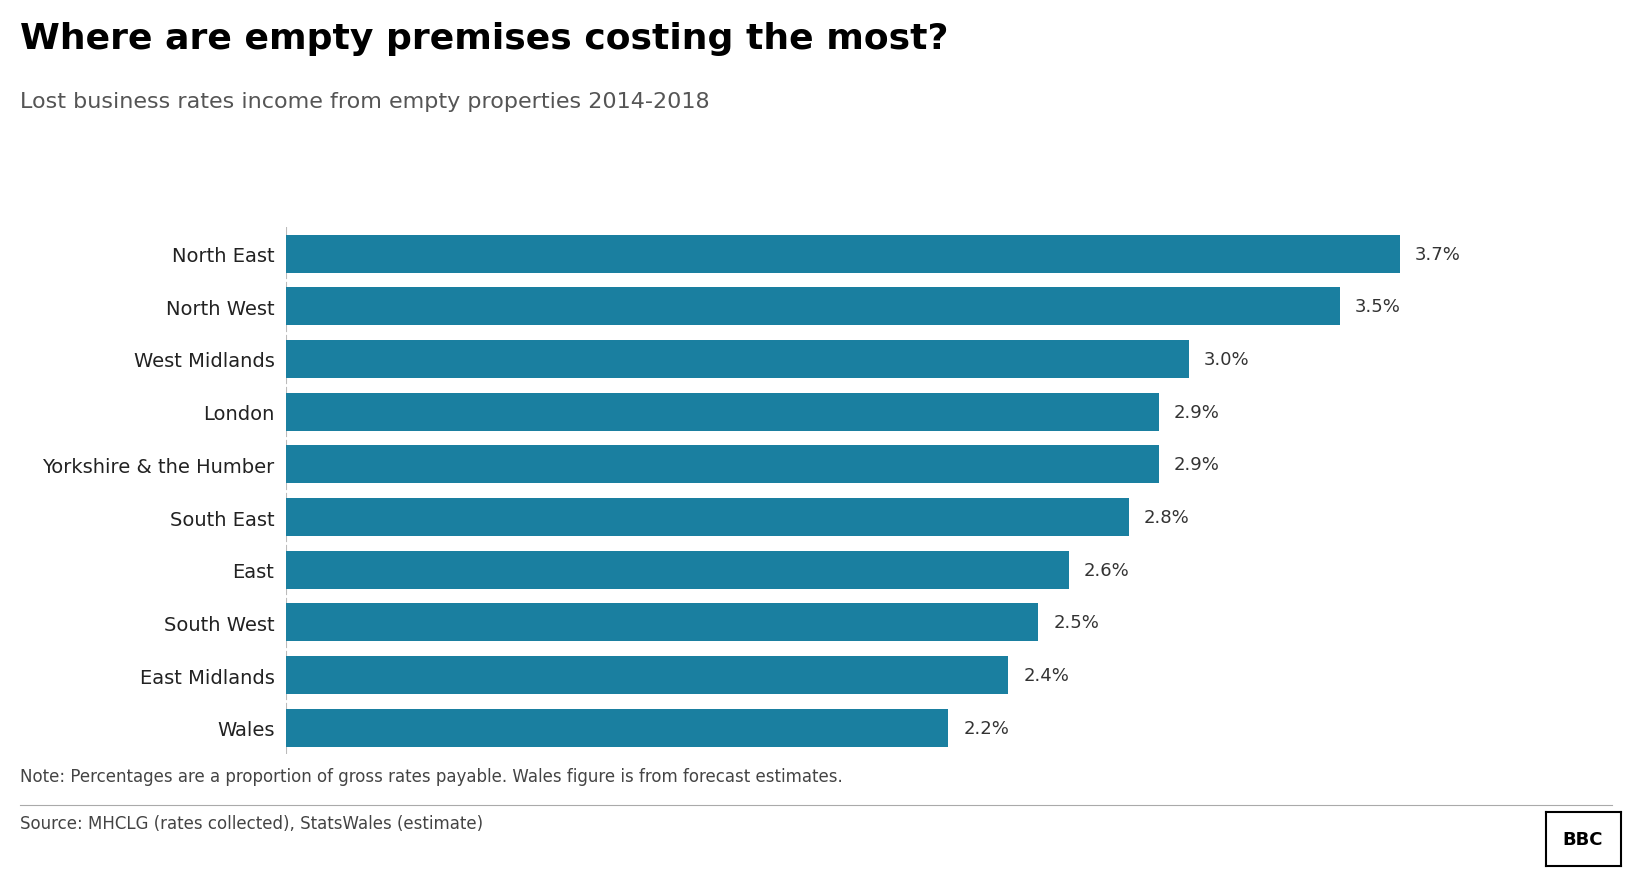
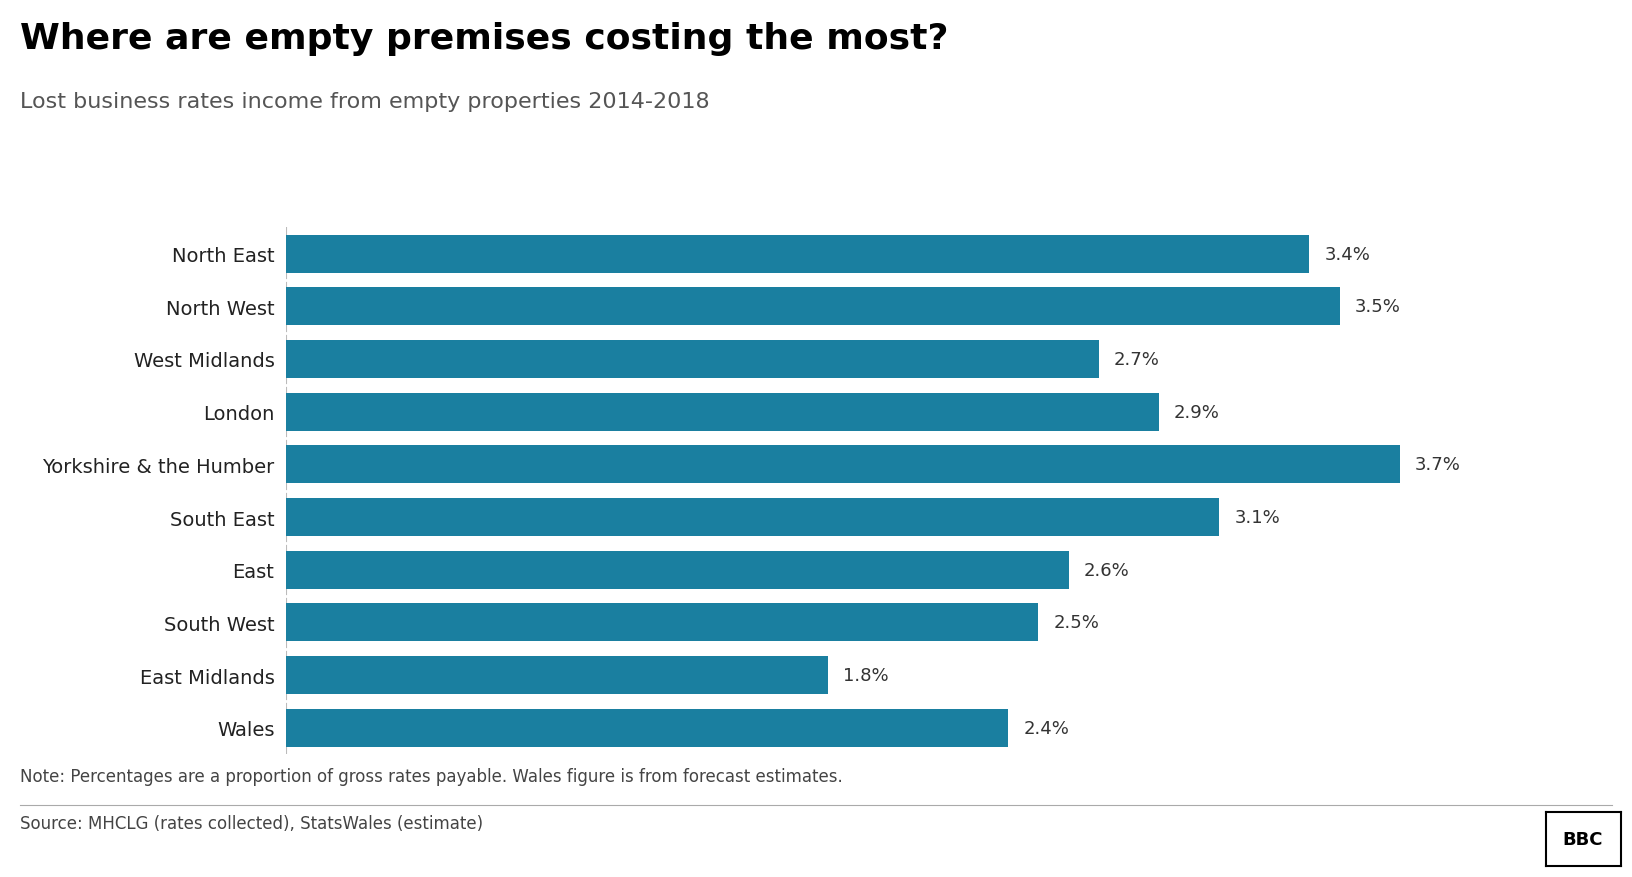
North East: 3.7% -> 3.4%
West Midlands: 3.0% -> 2.7%
Yorkshire & the Humber: 2.9% -> 3.7%
South East: 2.8% -> 3.1%
East Midlands: 2.4% -> 1.8%
Wales: 2.2% -> 2.4%
